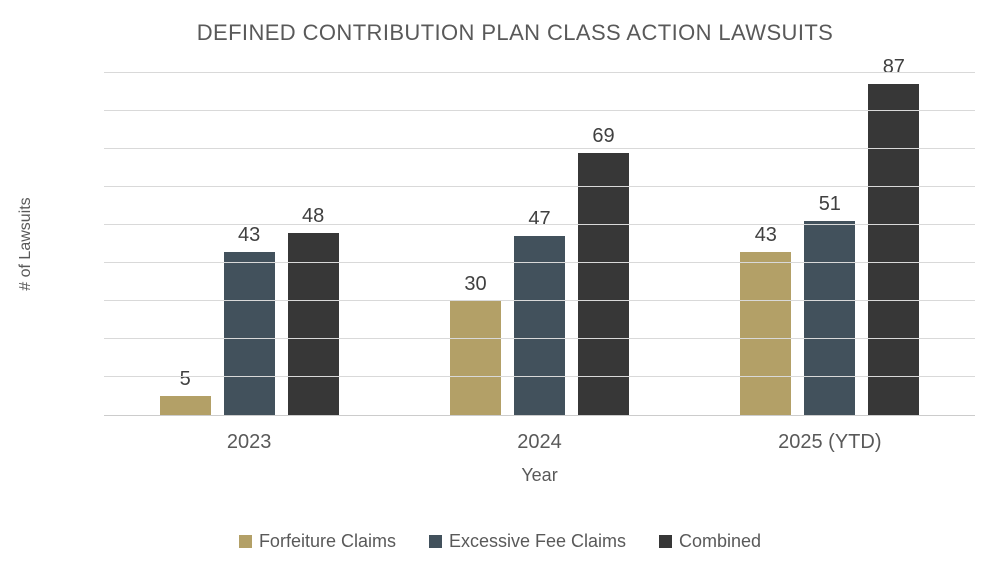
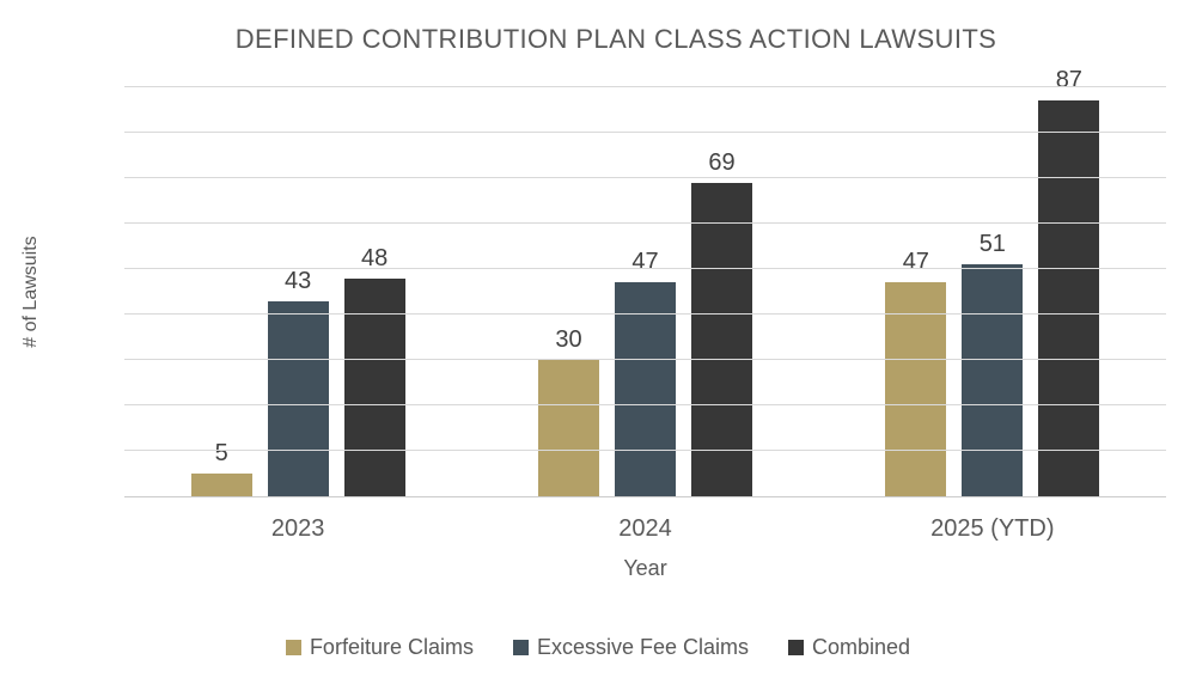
Forfeiture Claims/2025 (YTD): 43 -> 47
